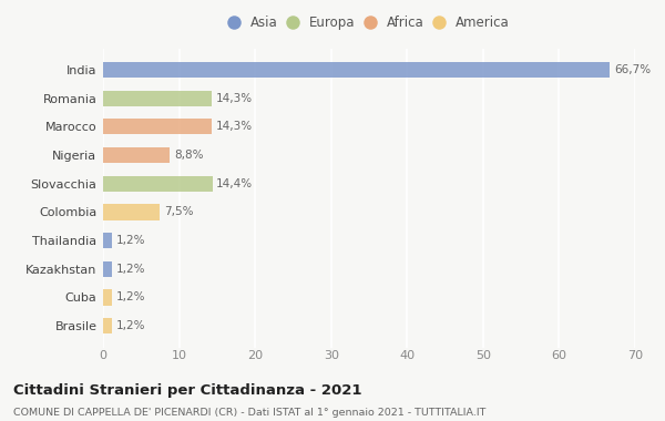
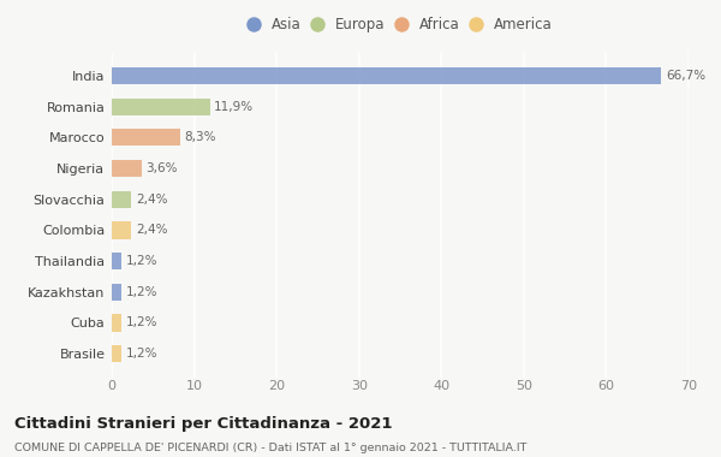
Romania: 14,3% -> 11,9%
Marocco: 14,3% -> 8,3%
Nigeria: 8,8% -> 3,6%
Slovacchia: 14,4% -> 2,4%
Colombia: 7,5% -> 2,4%
